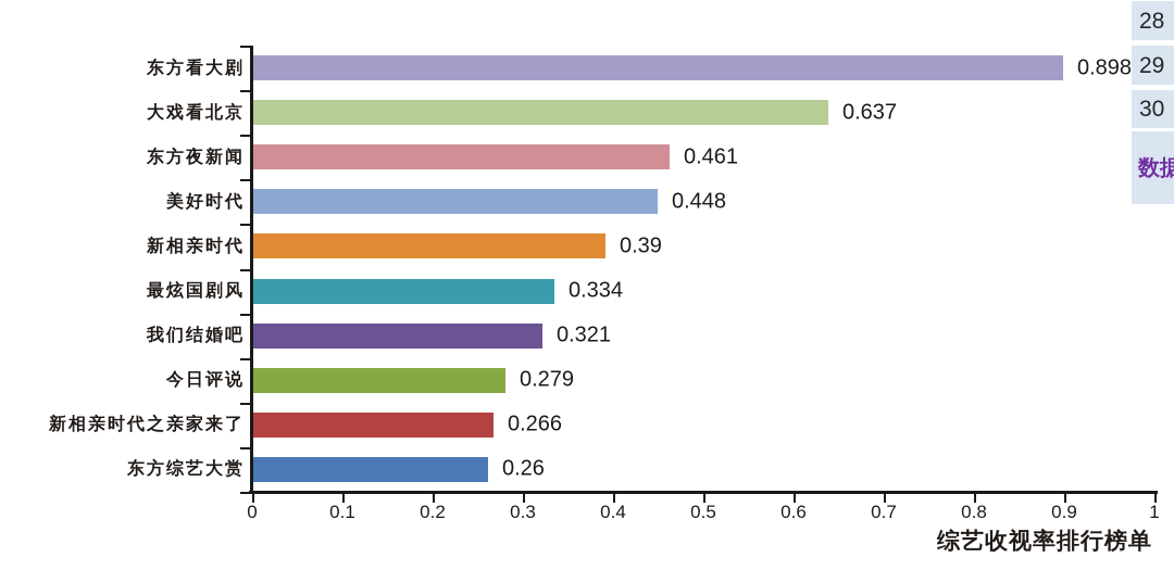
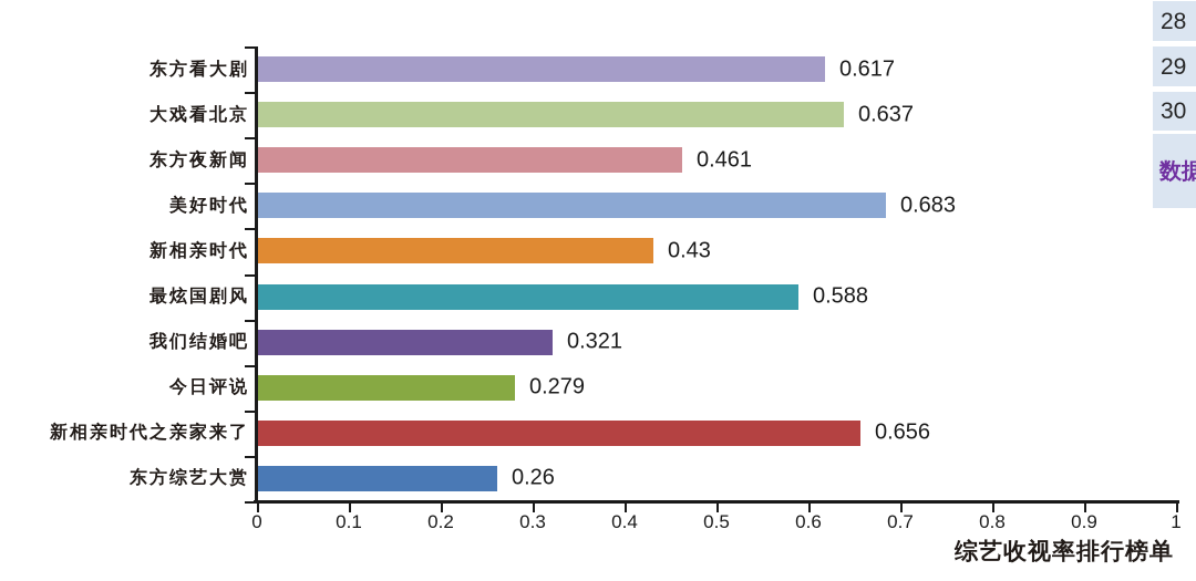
东方看大剧: 0.898 -> 0.617
美好时代: 0.448 -> 0.683
新相亲时代: 0.39 -> 0.43
最炫国剧风: 0.334 -> 0.588
新相亲时代之亲家来了: 0.266 -> 0.656
